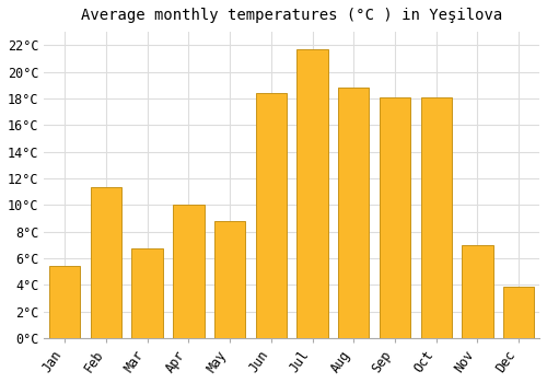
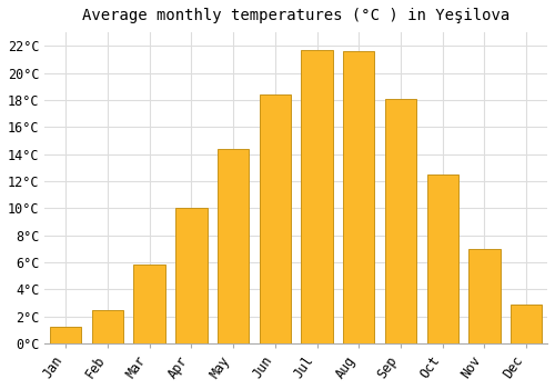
Jan: 5.4°C -> 1.2°C
Feb: 11.3°C -> 2.5°C
Mar: 6.7°C -> 5.8°C
May: 8.8°C -> 14.4°C
Aug: 18.8°C -> 21.6°C
Oct: 18.1°C -> 12.5°C
Dec: 3.9°C -> 2.9°C
